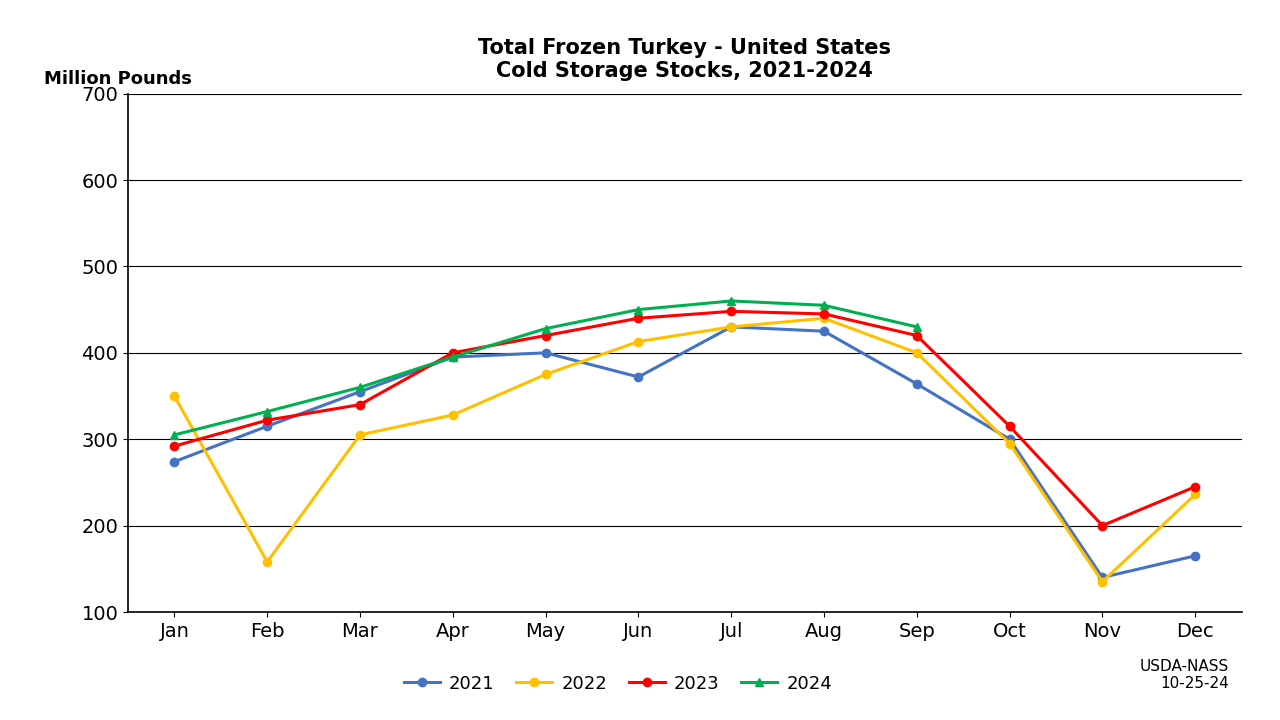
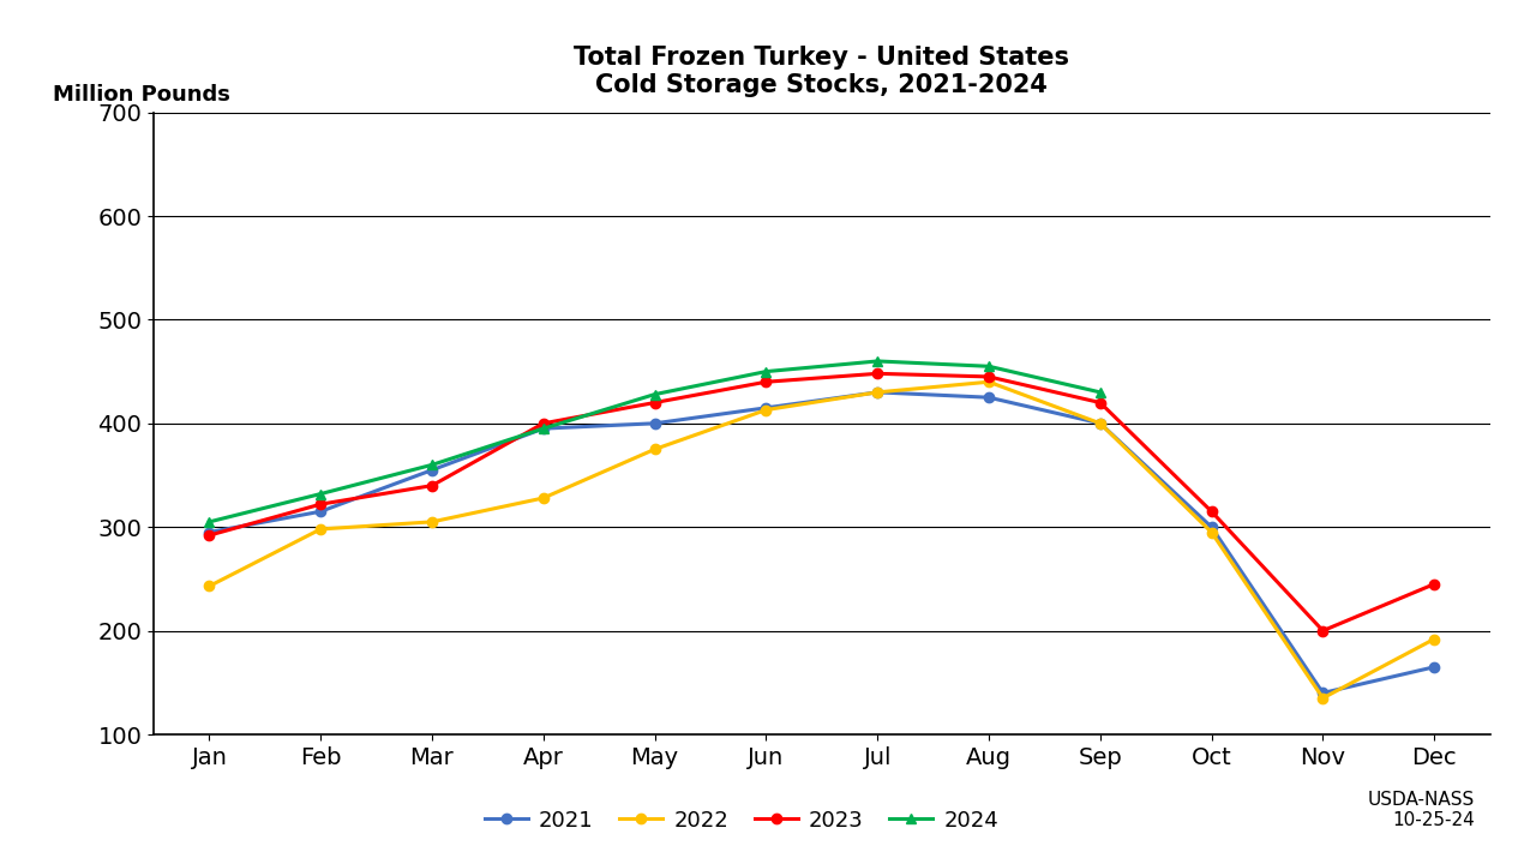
2021/Jan: 274 -> 295
2022/Jan: 350 -> 243
2022/Feb: 158 -> 298
2021/Jun: 372 -> 415
2021/Sep: 364 -> 400
2022/Dec: 236 -> 192
